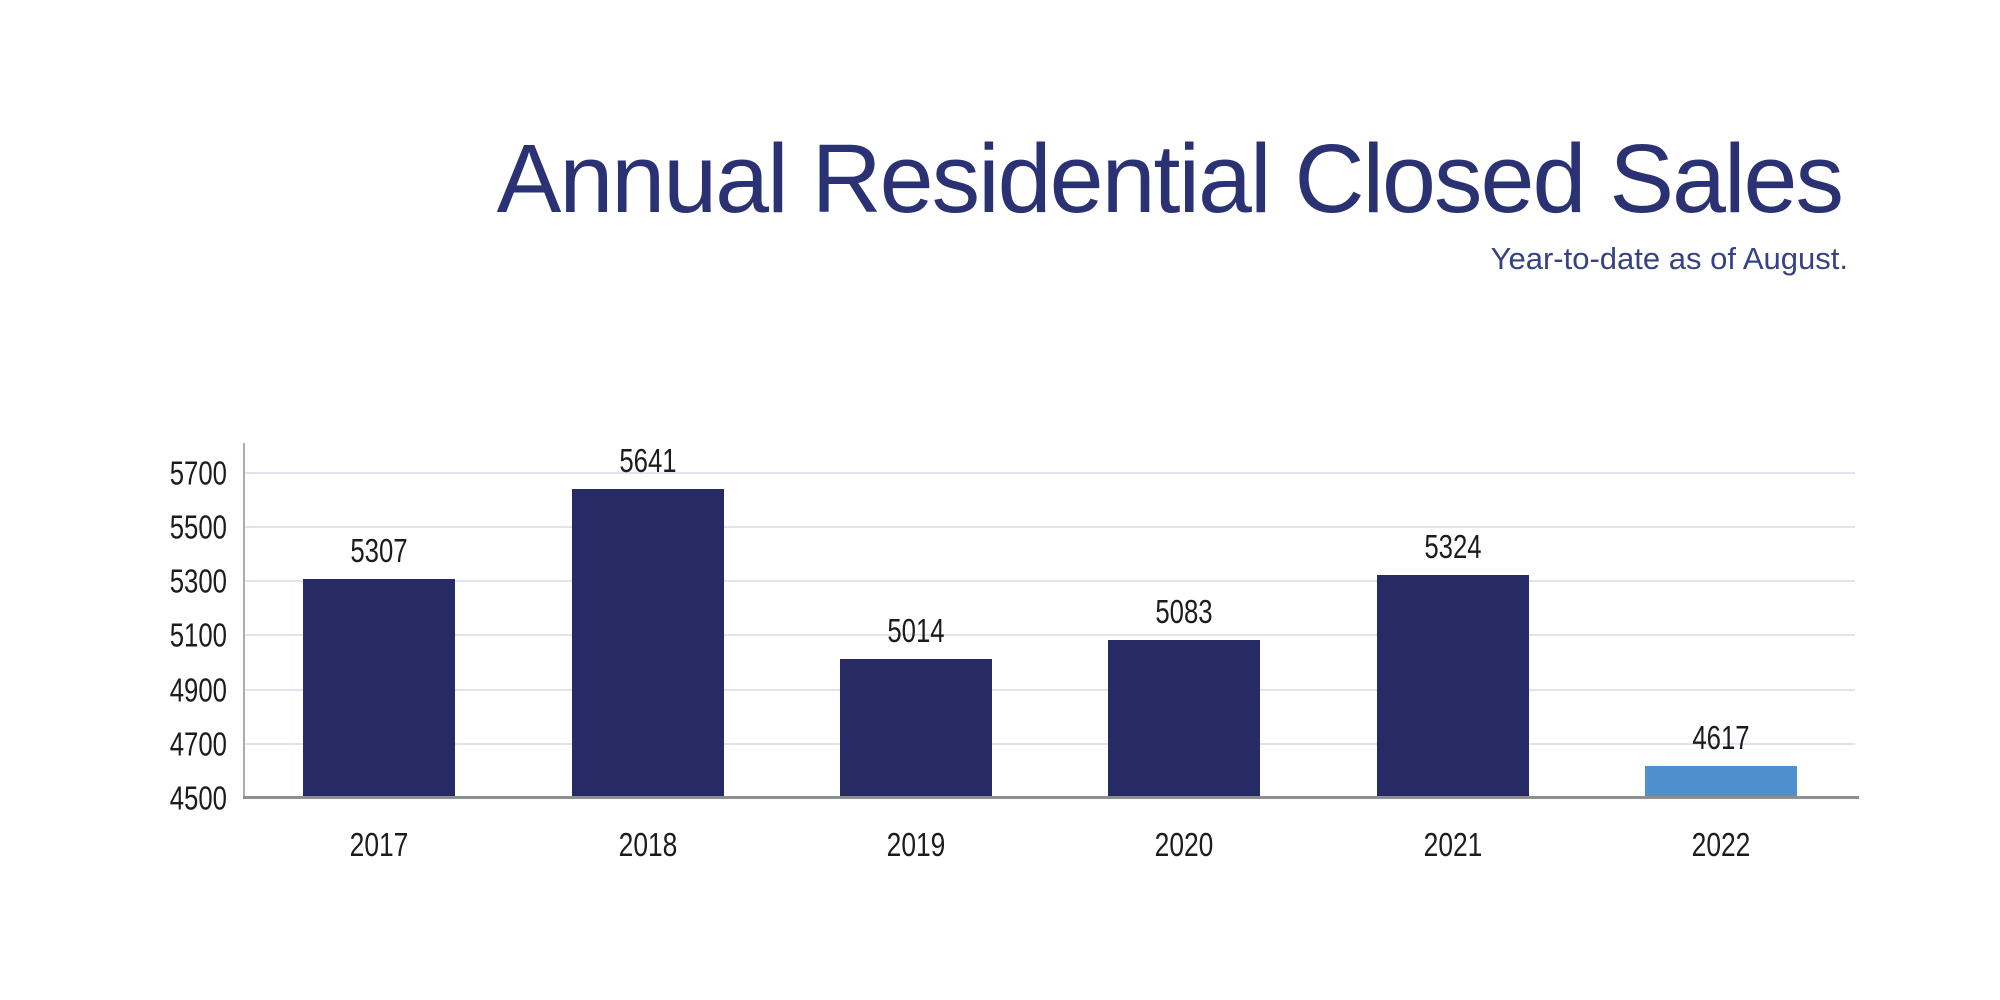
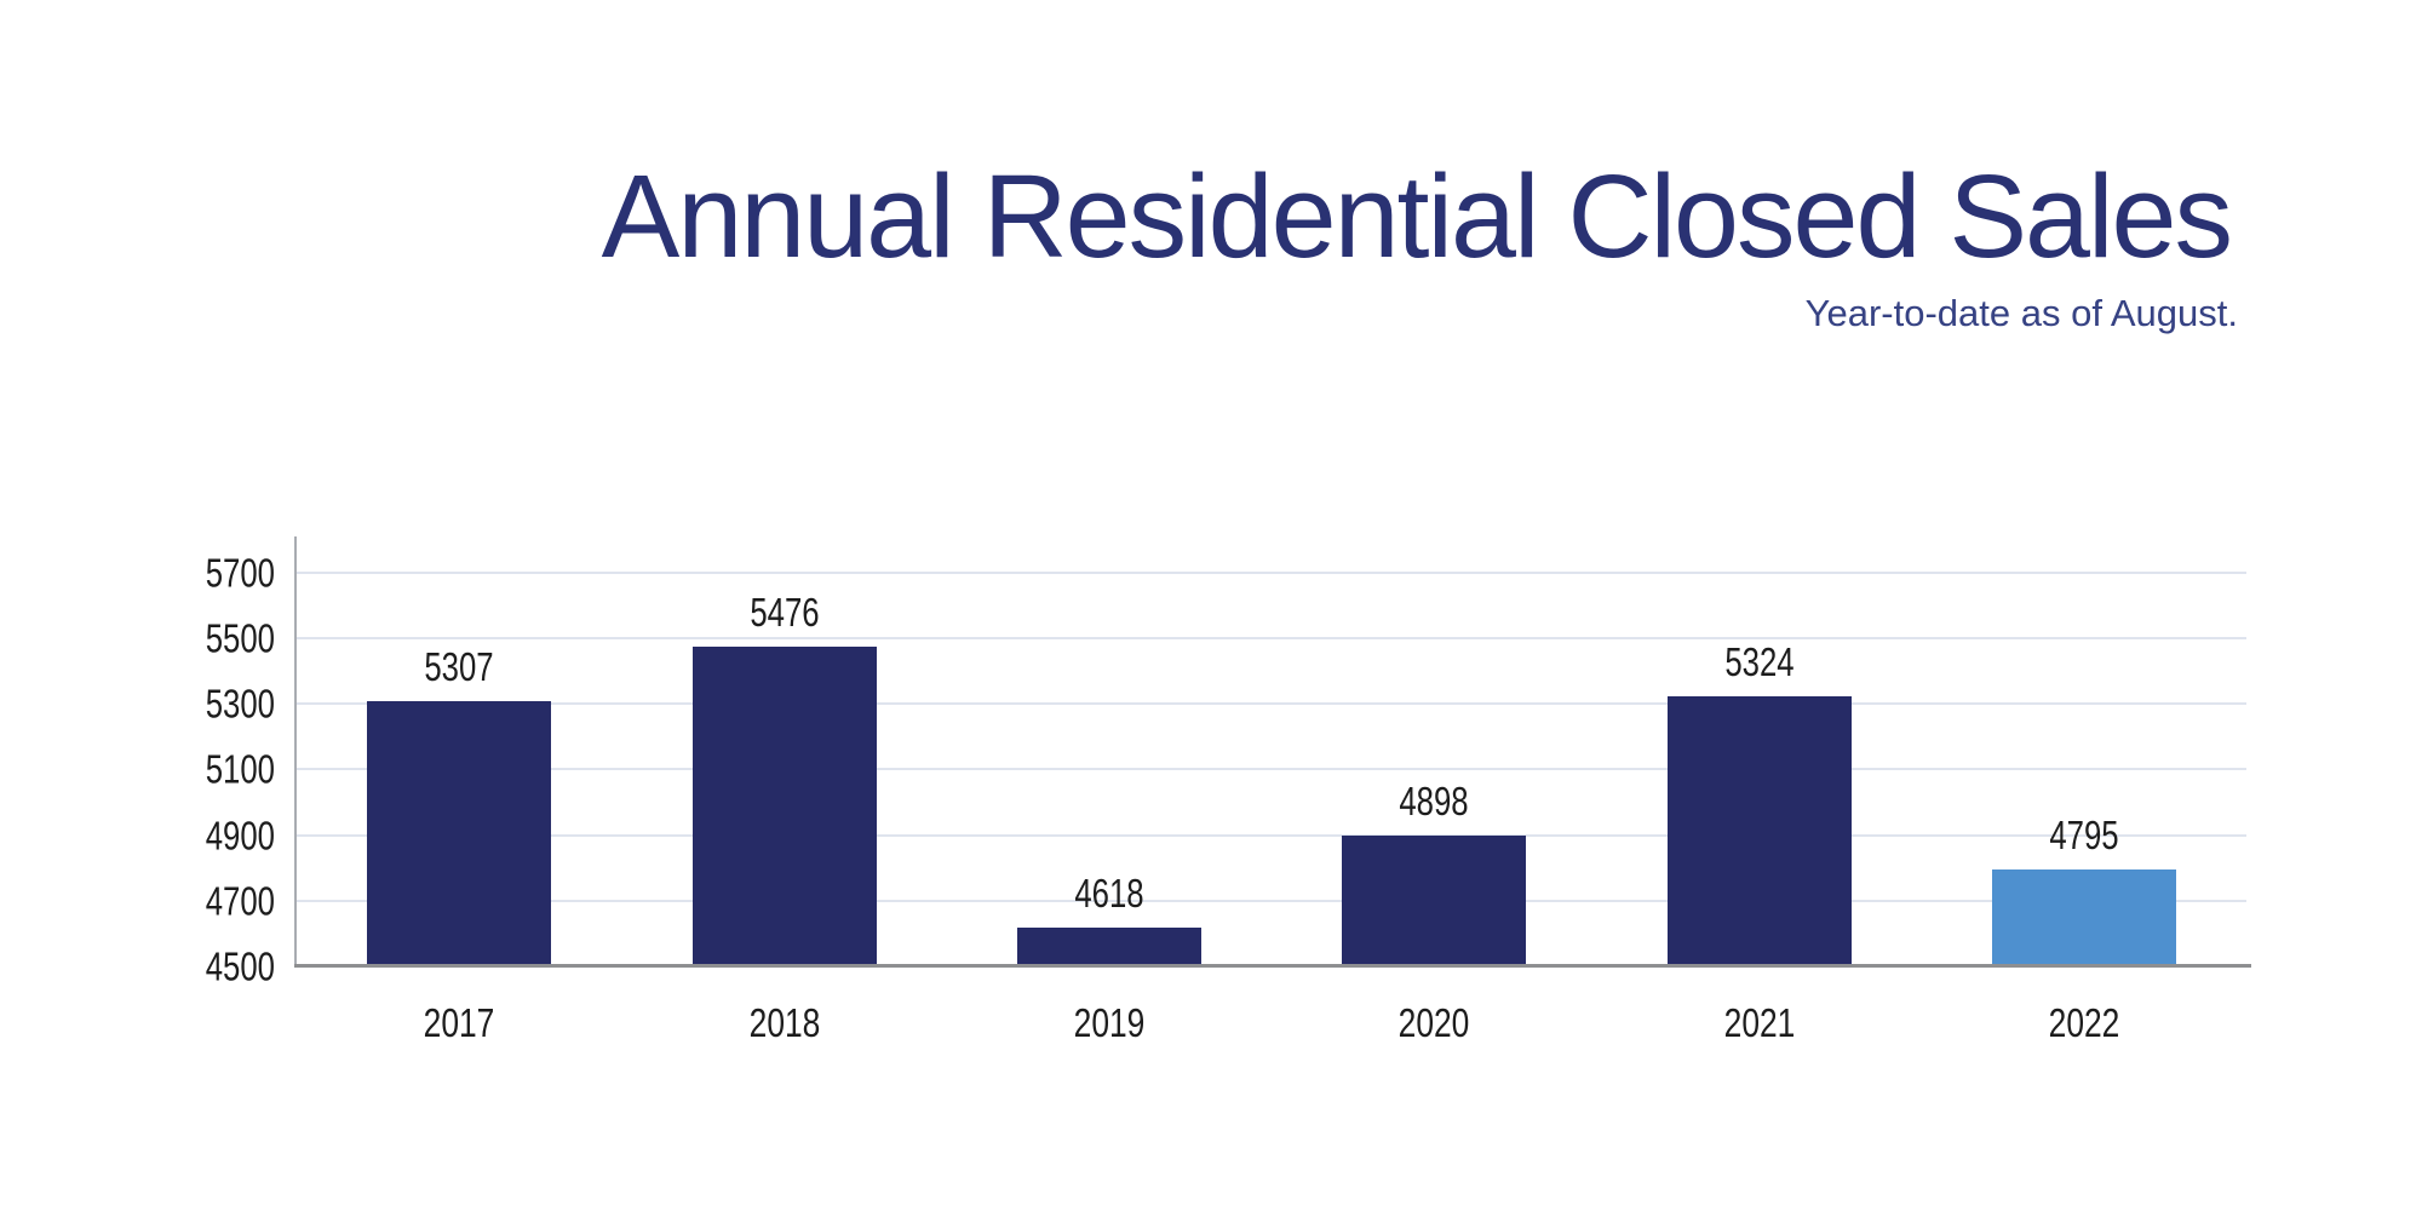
2018: 5641 -> 5476
2019: 5014 -> 4618
2020: 5083 -> 4898
2022: 4617 -> 4795
